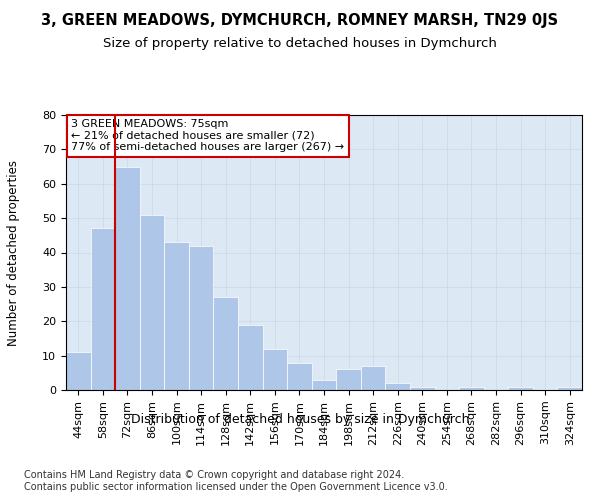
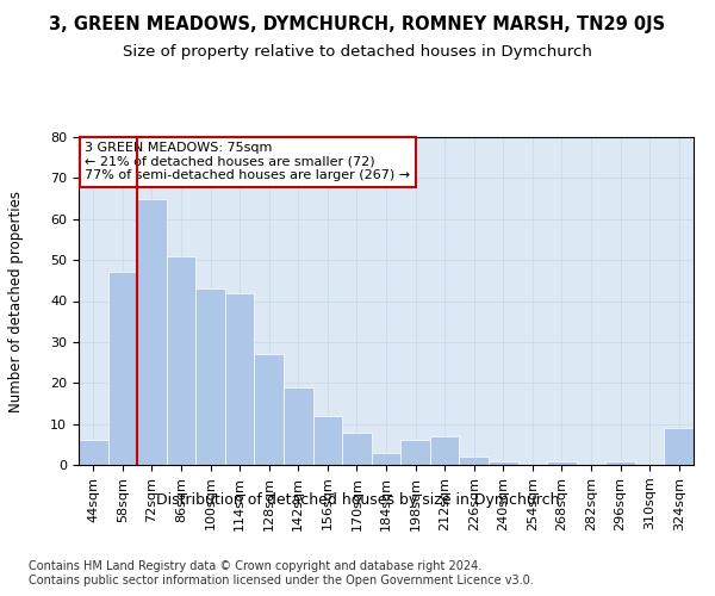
44sqm: 11 -> 6
324sqm: 1 -> 9
